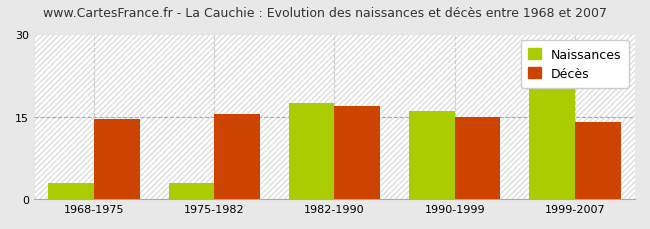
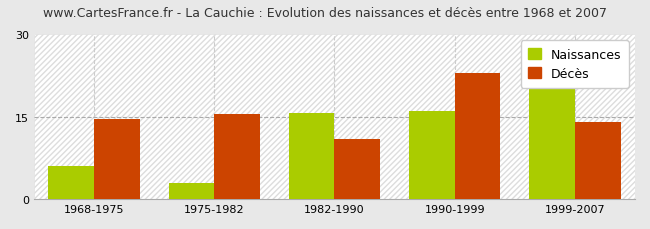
Naissances/1968-1975: 3.0 -> 6.0
Naissances/1982-1990: 17.5 -> 15.6
Décès/1982-1990: 17.0 -> 11.0
Décès/1990-1999: 15.0 -> 23.0
